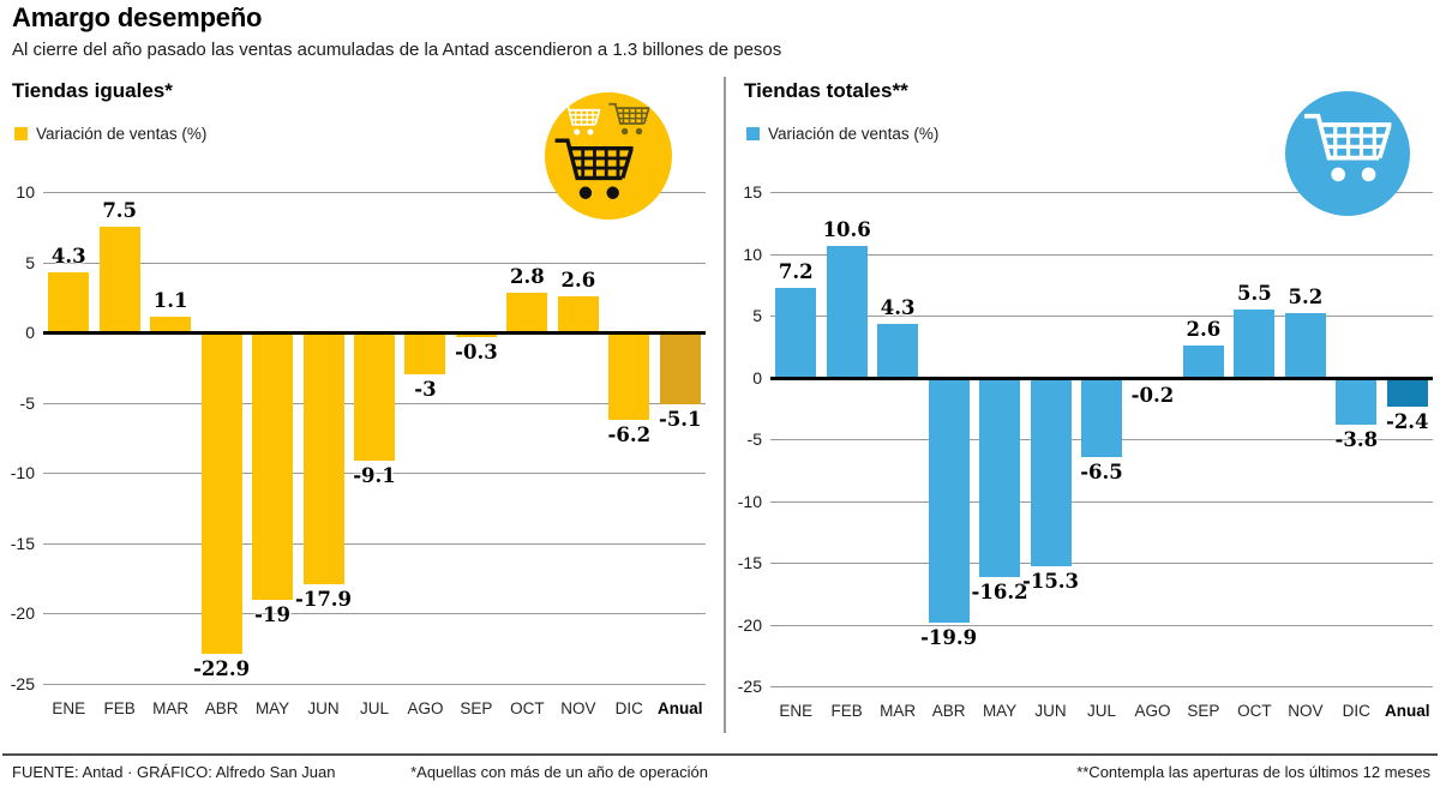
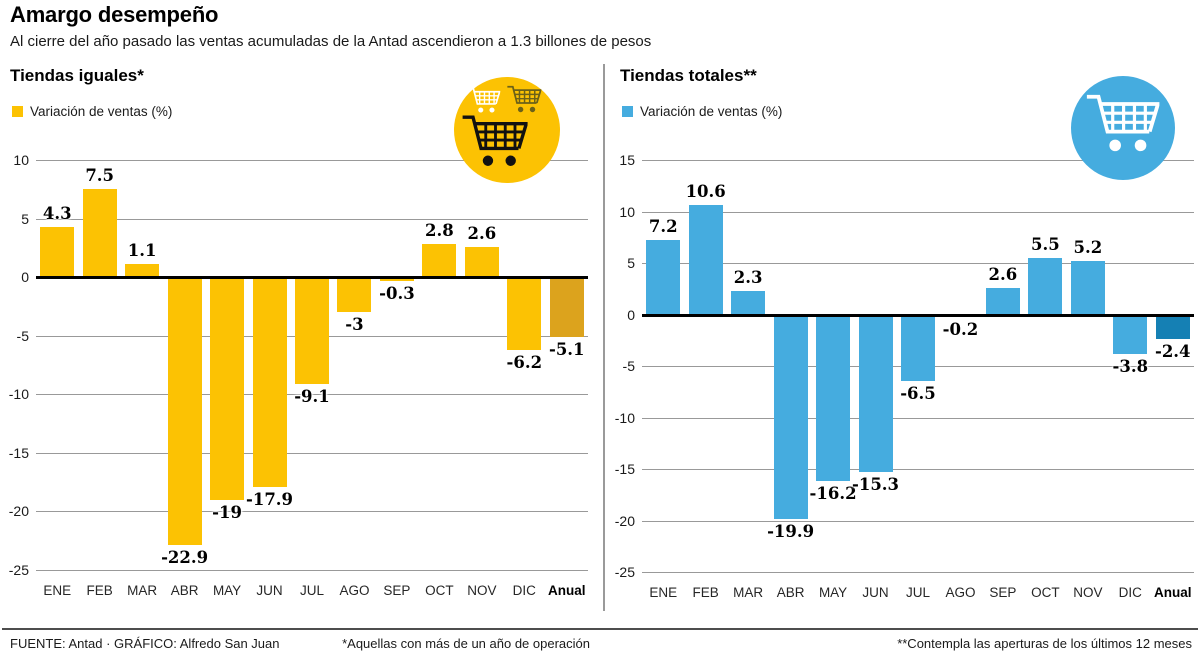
Tiendas totales**/MAR: 4.3 -> 2.3
